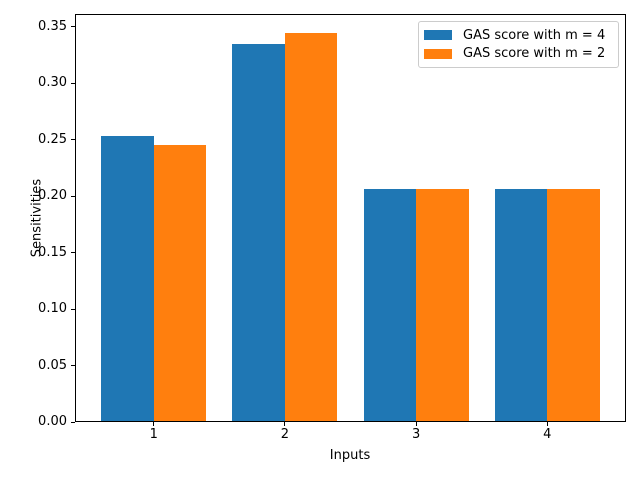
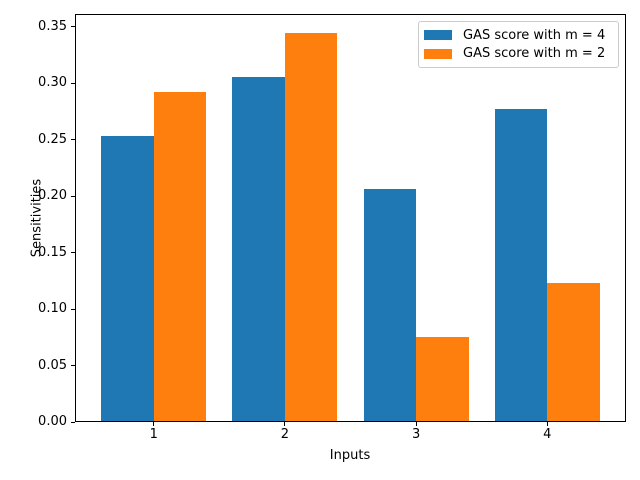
GAS score with m = 2/1: 0.245 -> 0.292
GAS score with m = 4/2: 0.335 -> 0.305
GAS score with m = 2/3: 0.206 -> 0.075
GAS score with m = 4/4: 0.206 -> 0.277
GAS score with m = 2/4: 0.206 -> 0.123
